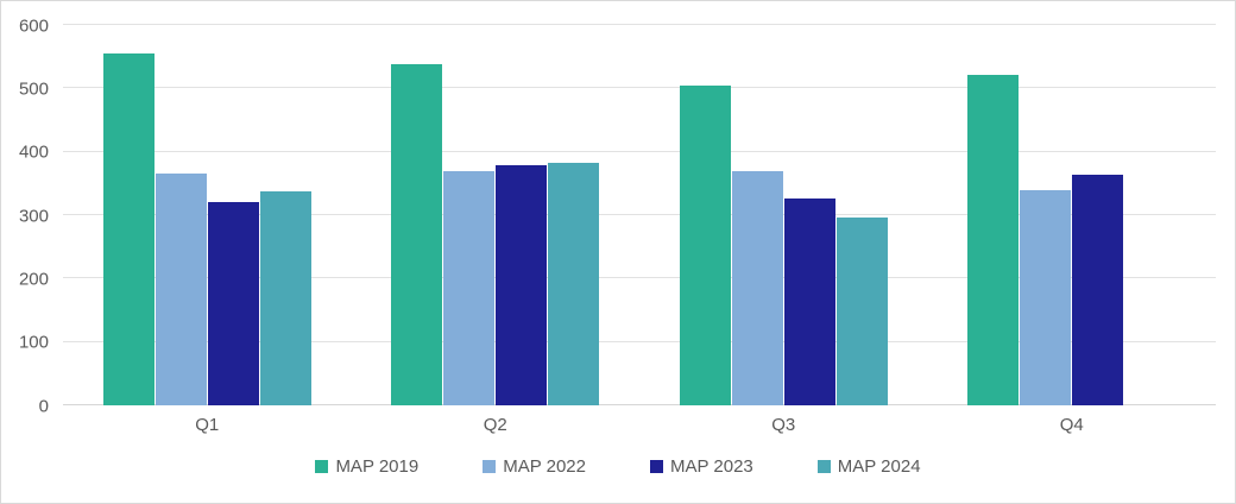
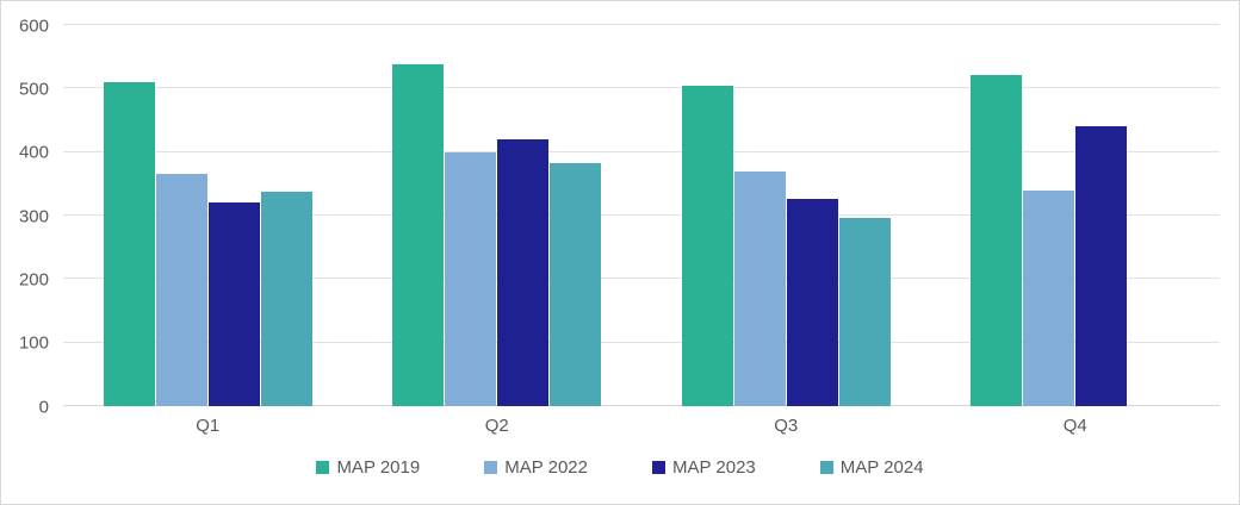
MAP 2019/Q1: 560 -> 510
MAP 2022/Q2: 370 -> 400
MAP 2023/Q2: 380 -> 420
MAP 2023/Q4: 360 -> 440
